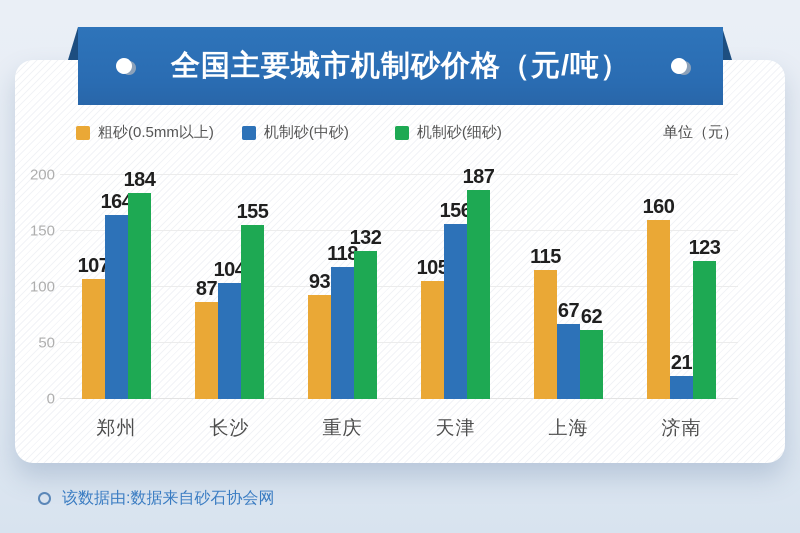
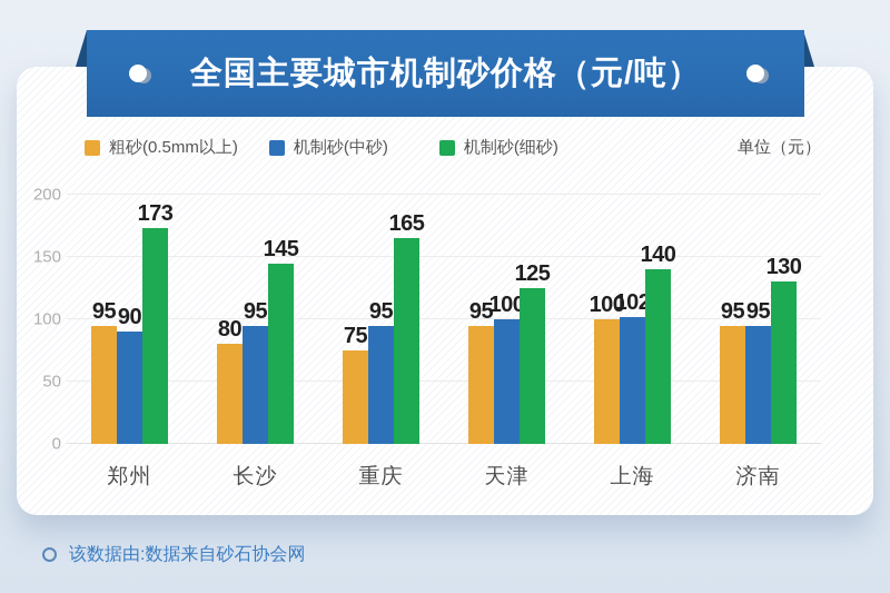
粗砂(0.5mm以上)/郑州: 107 -> 95
机制砂(中砂)/郑州: 164 -> 90
机制砂(细砂)/郑州: 184 -> 173
粗砂(0.5mm以上)/长沙: 87 -> 80
机制砂(中砂)/长沙: 104 -> 95
机制砂(细砂)/长沙: 155 -> 145
粗砂(0.5mm以上)/重庆: 93 -> 75
机制砂(中砂)/重庆: 118 -> 95
机制砂(细砂)/重庆: 132 -> 165
粗砂(0.5mm以上)/天津: 105 -> 95
机制砂(中砂)/天津: 156 -> 100
机制砂(细砂)/天津: 187 -> 125
粗砂(0.5mm以上)/上海: 115 -> 100
机制砂(中砂)/上海: 67 -> 102
机制砂(细砂)/上海: 62 -> 140
粗砂(0.5mm以上)/济南: 160 -> 95
机制砂(中砂)/济南: 21 -> 95
机制砂(细砂)/济南: 123 -> 130
